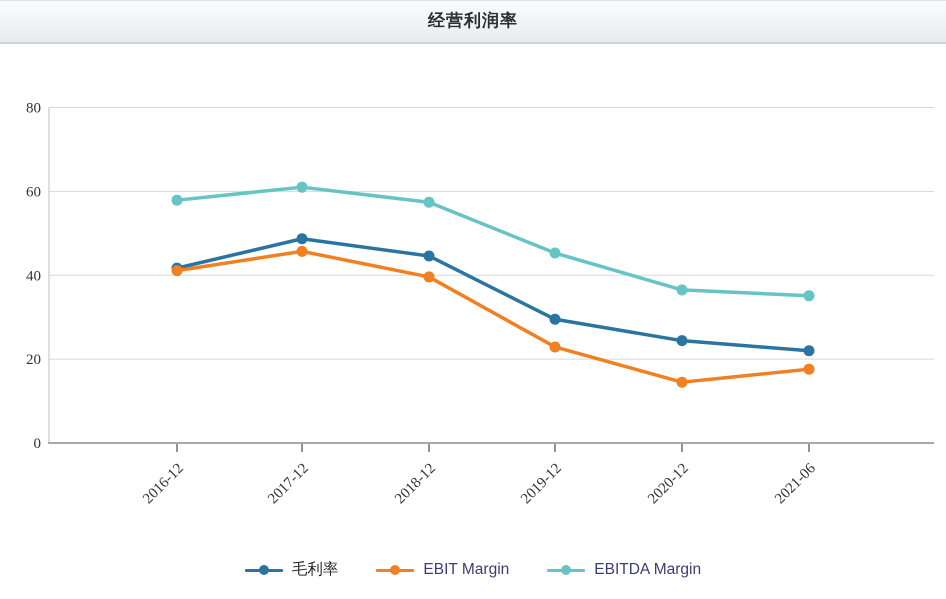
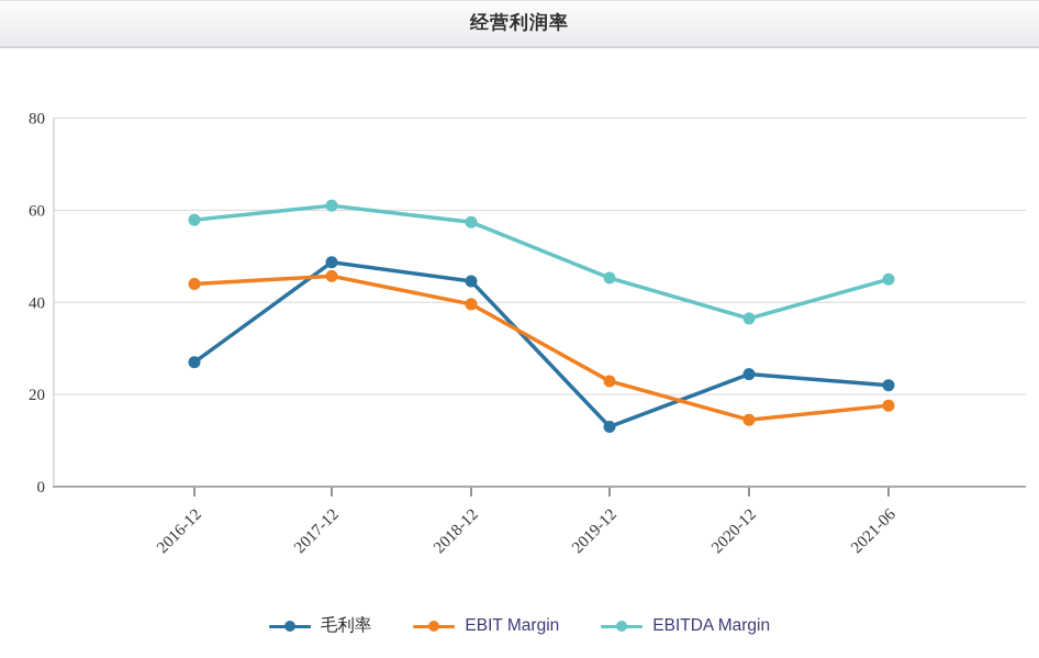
毛利率/2016-12: 42 -> 27
EBIT Margin/2016-12: 41 -> 44
毛利率/2019-12: 30 -> 13
EBITDA Margin/2021-06: 35 -> 45
